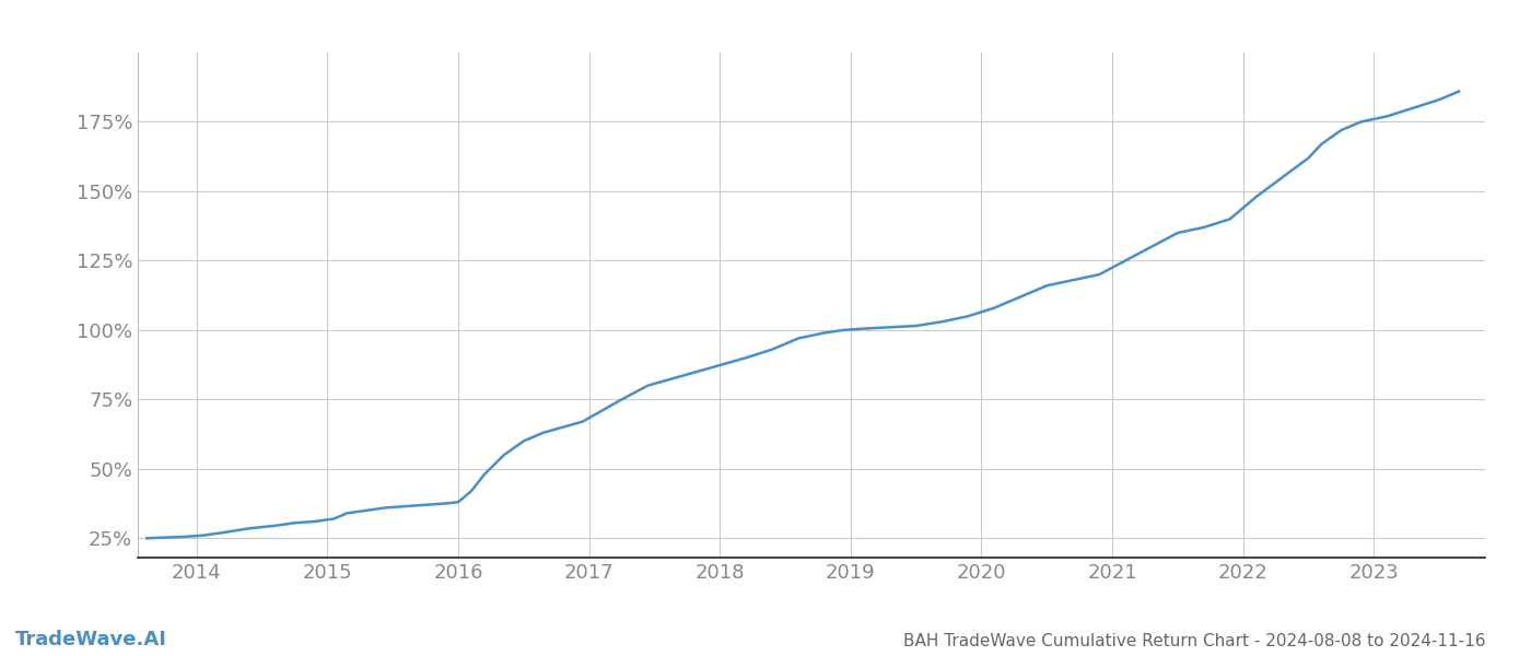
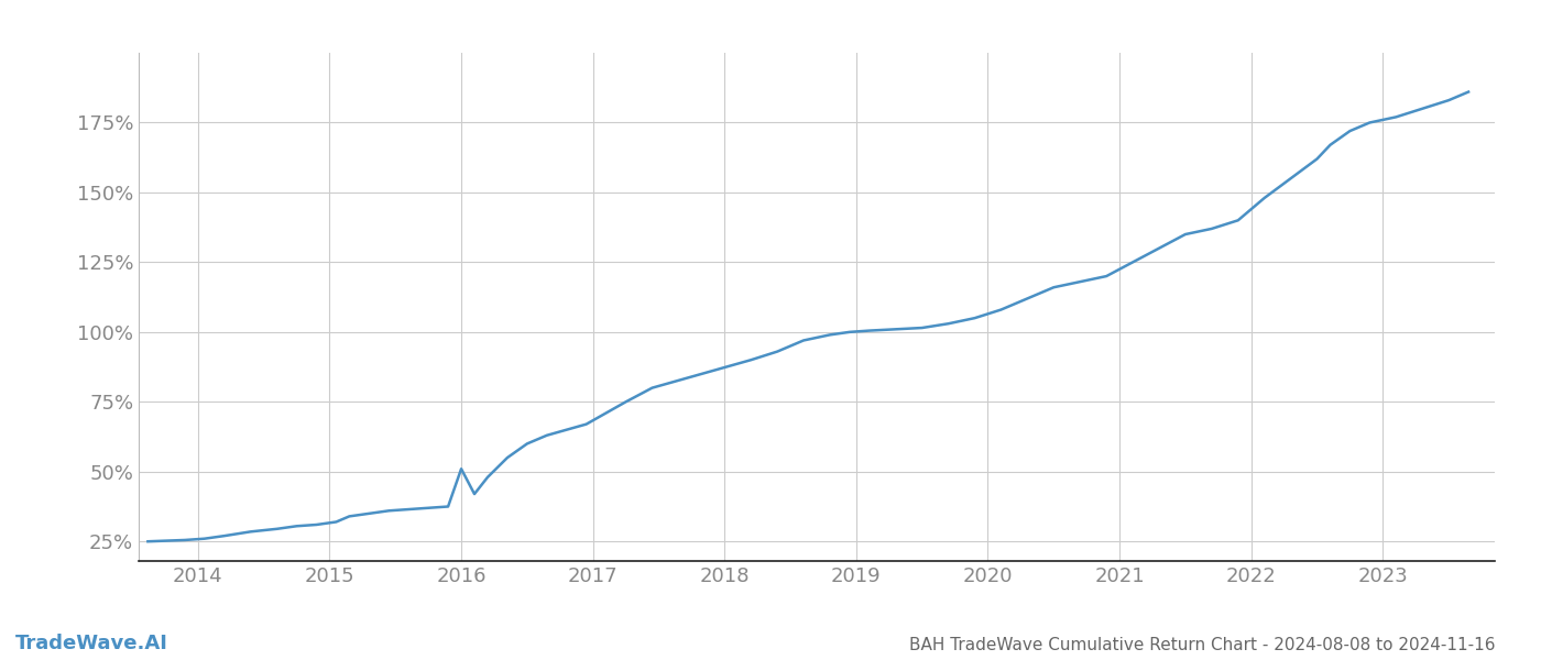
2016: 38.0% -> 51.0%
